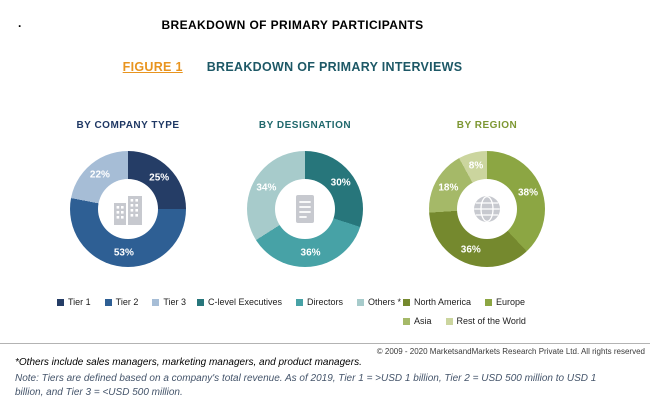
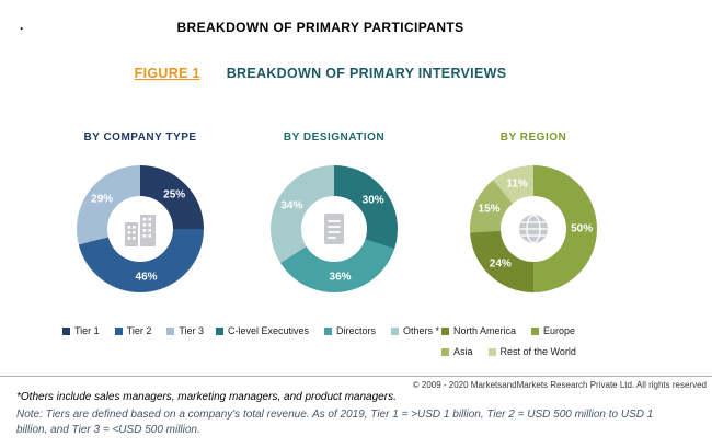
BY COMPANY TYPE/Tier 2: 53% -> 46%
BY COMPANY TYPE/Tier 3: 22% -> 29%
BY REGION/Europe: 38% -> 50%
BY REGION/North America: 36% -> 24%
BY REGION/Asia: 18% -> 15%
BY REGION/Rest of the World: 8% -> 11%
